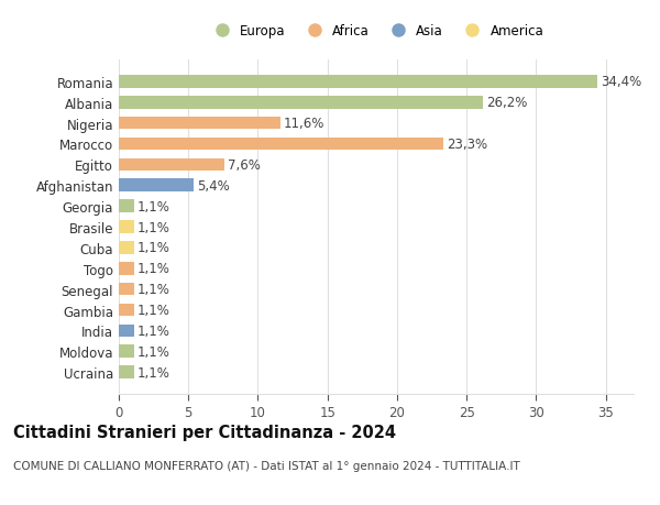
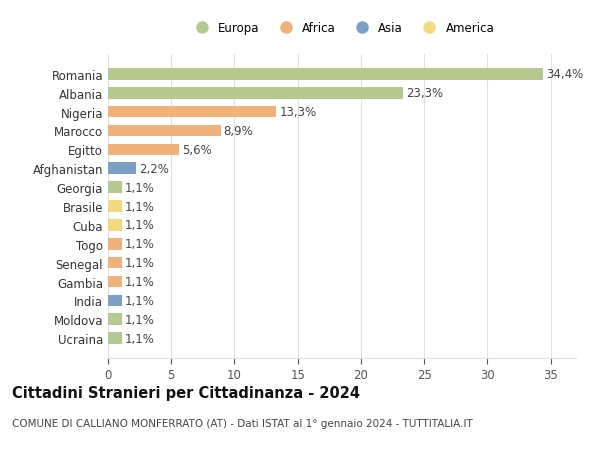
Albania: 26,2% -> 23,3%
Nigeria: 11,6% -> 13,3%
Marocco: 23,3% -> 8,9%
Egitto: 7,6% -> 5,6%
Afghanistan: 5,4% -> 2,2%
